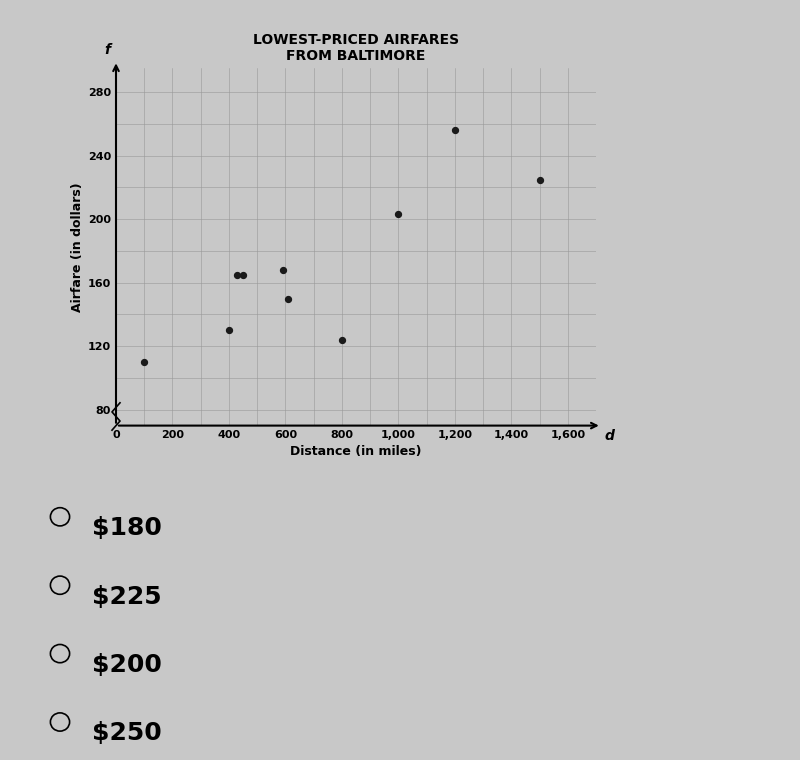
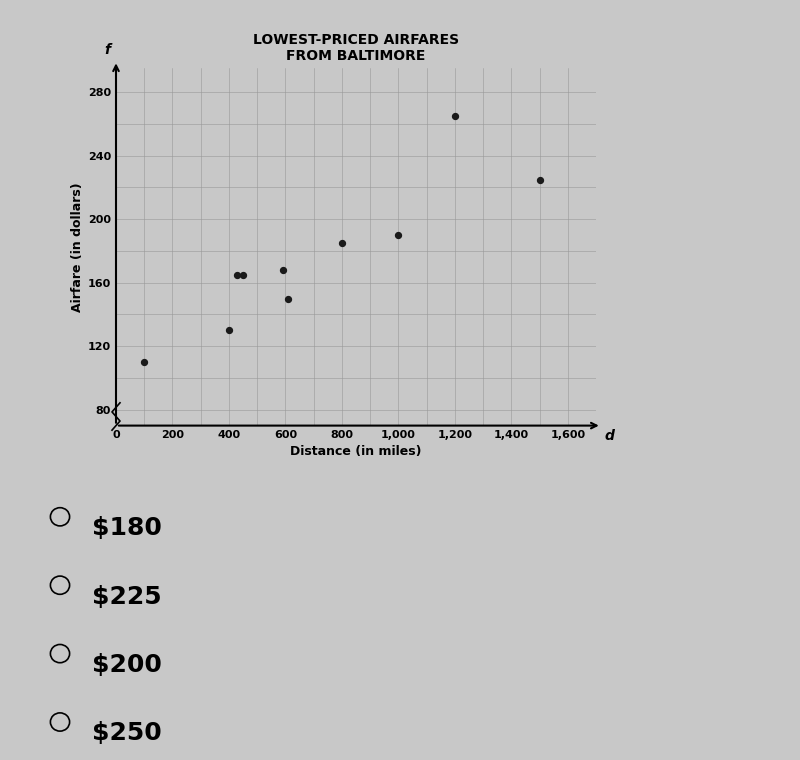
800: 124 -> 185
1,000: 203 -> 190
1,200: 256 -> 265
